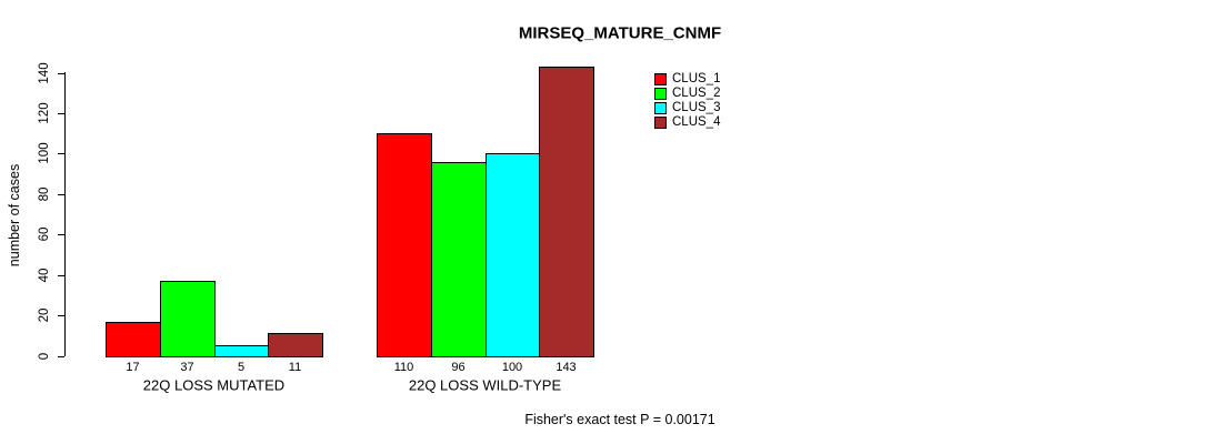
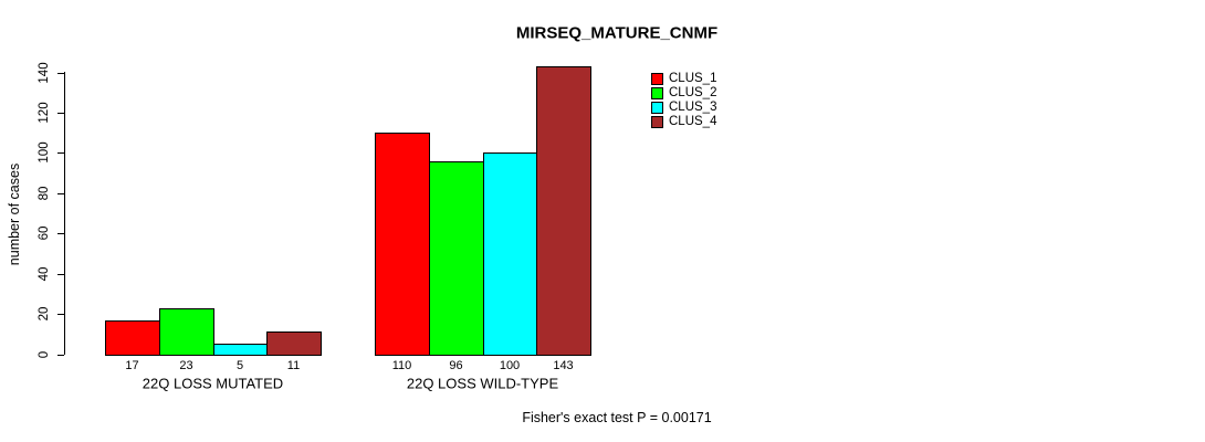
CLUS_2/22Q LOSS MUTATED: 37 -> 23
